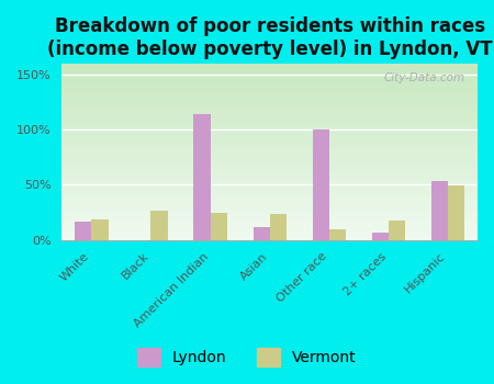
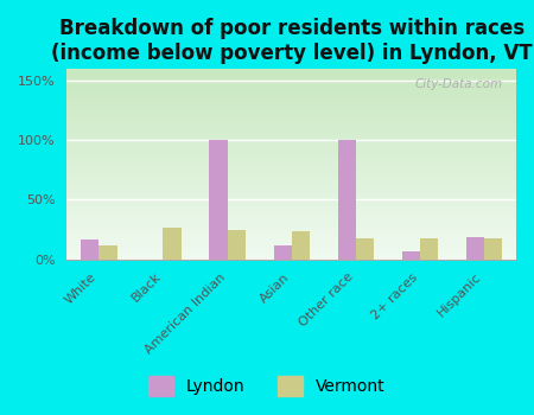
Vermont/White: 19% -> 12%
Lyndon/American Indian: 114% -> 100%
Vermont/Other race: 10% -> 18%
Lyndon/Hispanic: 53% -> 19%
Vermont/Hispanic: 49% -> 18%
